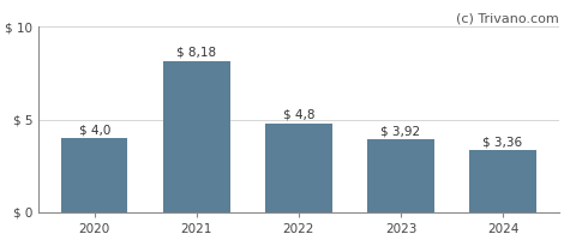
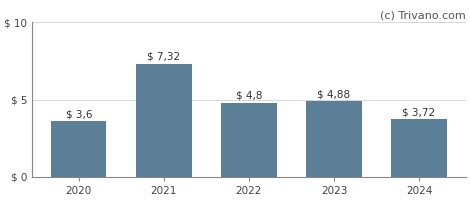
2020: 4,0 -> 3,6
2021: 8,18 -> 7,32
2023: 3,92 -> 4,88
2024: 3,36 -> 3,72
